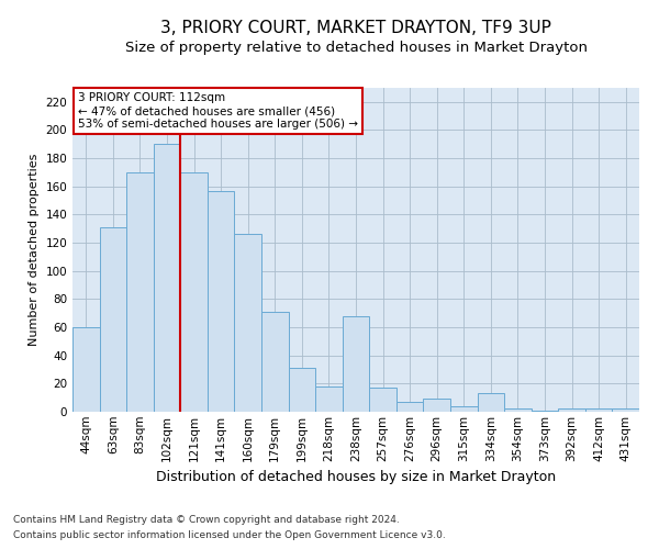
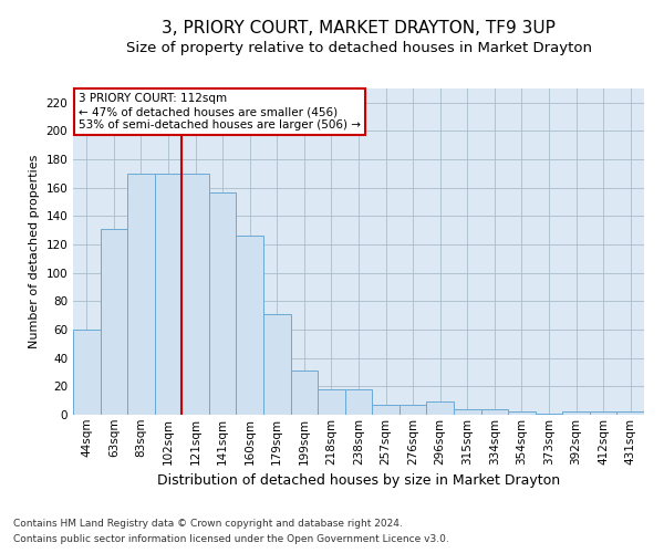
102sqm: 190 -> 170
238sqm: 68 -> 18
257sqm: 17 -> 7
334sqm: 13 -> 4
